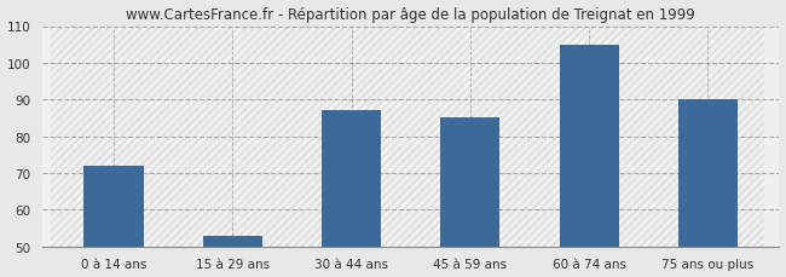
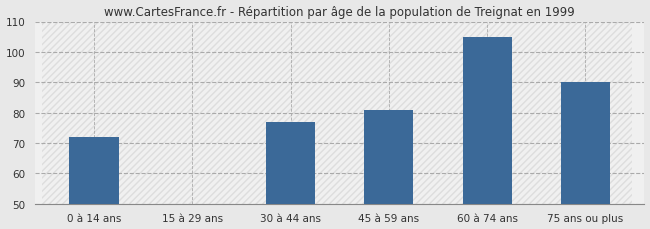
15 à 29 ans: 53 -> 50
30 à 44 ans: 87 -> 77
45 à 59 ans: 85 -> 81
